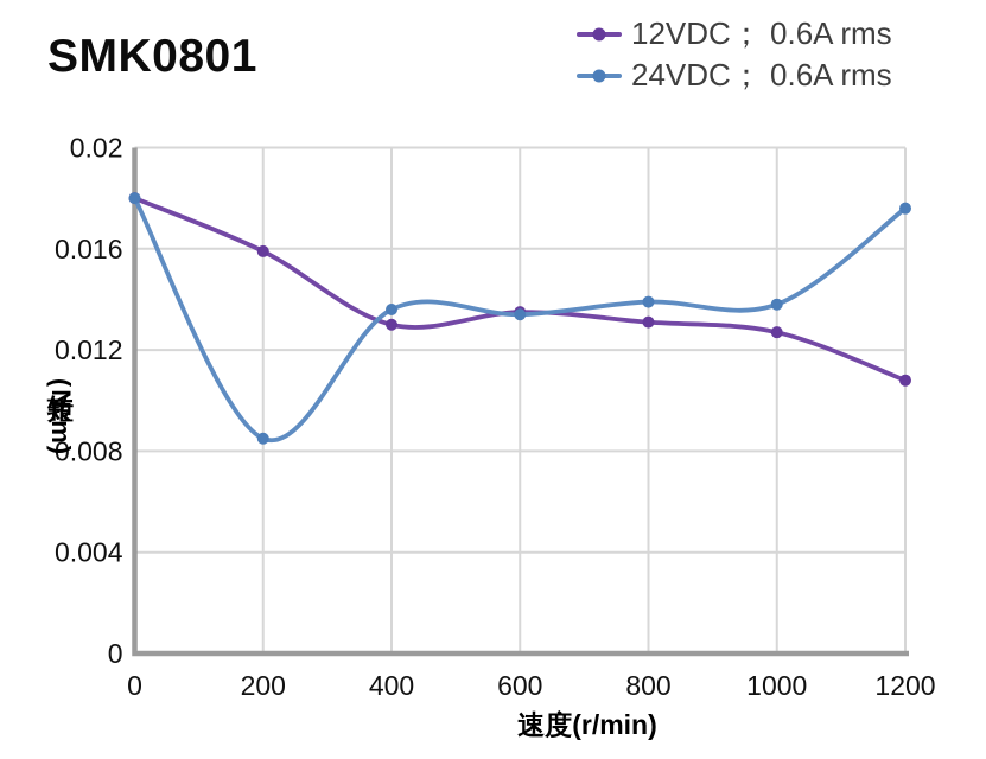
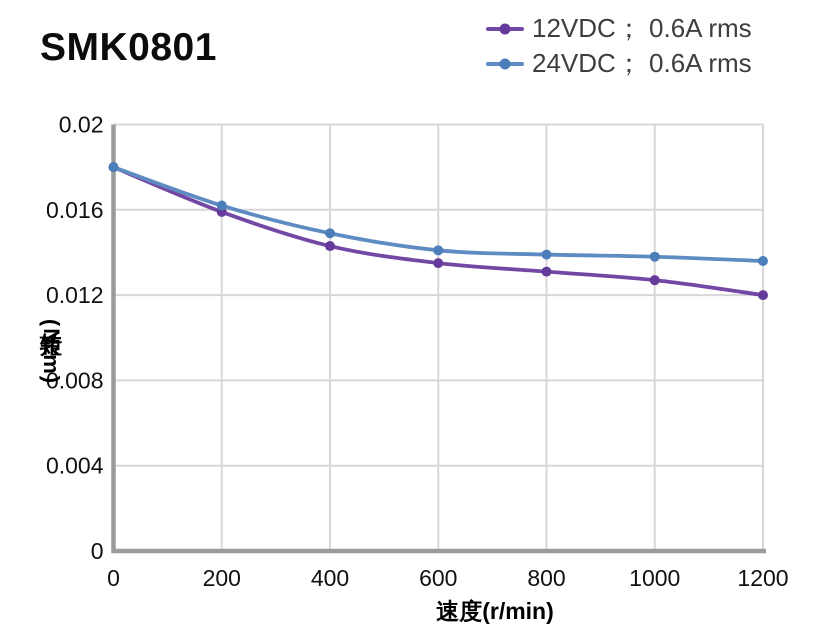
24VDC； 0.6A rms/200: 0.0085 -> 0.0162
12VDC； 0.6A rms/400: 0.0130 -> 0.0143
24VDC； 0.6A rms/400: 0.0136 -> 0.0149
24VDC； 0.6A rms/600: 0.0134 -> 0.0141
12VDC； 0.6A rms/1200: 0.0108 -> 0.0120
24VDC； 0.6A rms/1200: 0.0176 -> 0.0136
